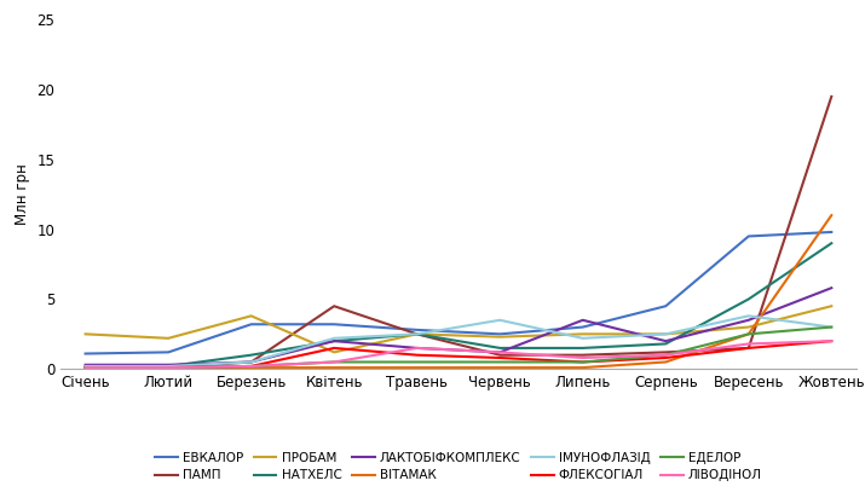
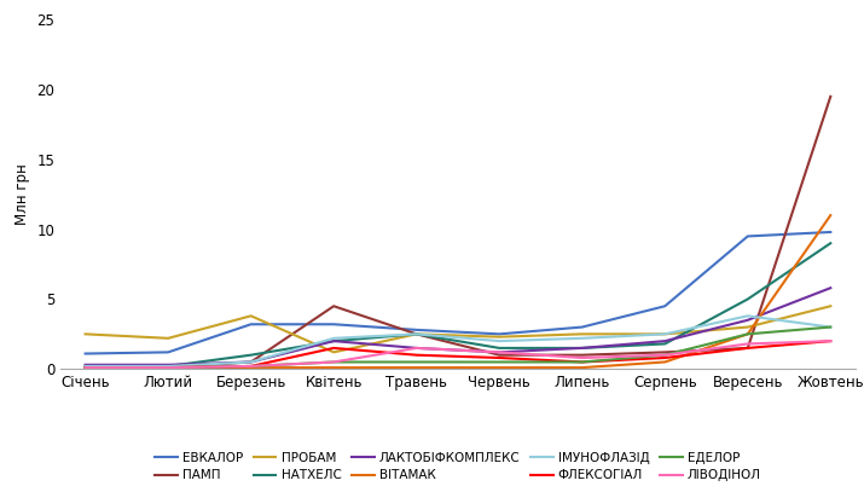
ІМУНОФЛАЗІД/Червень: 3.5 -> 2.0
ЛАКТОБІФКОМПЛЕКС/Липень: 3.5 -> 1.5
